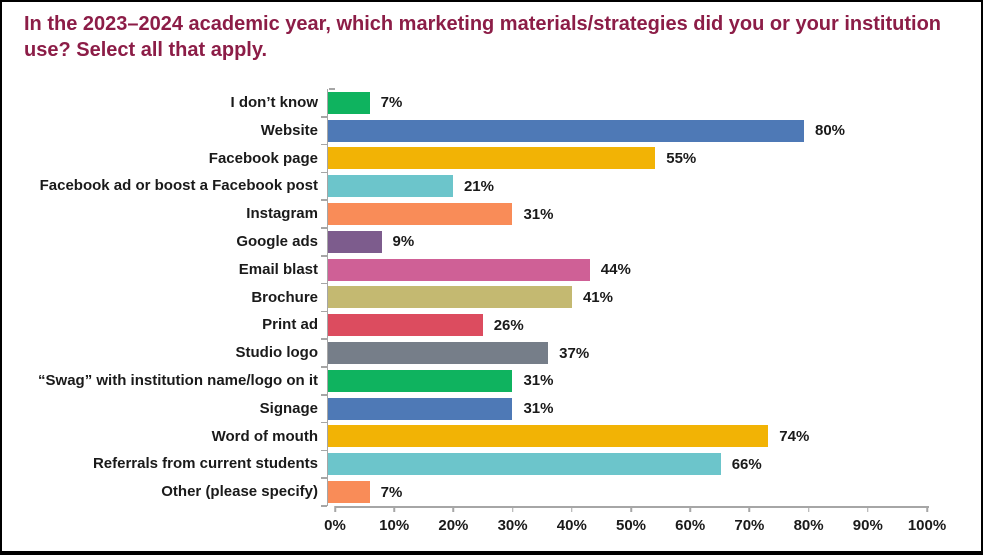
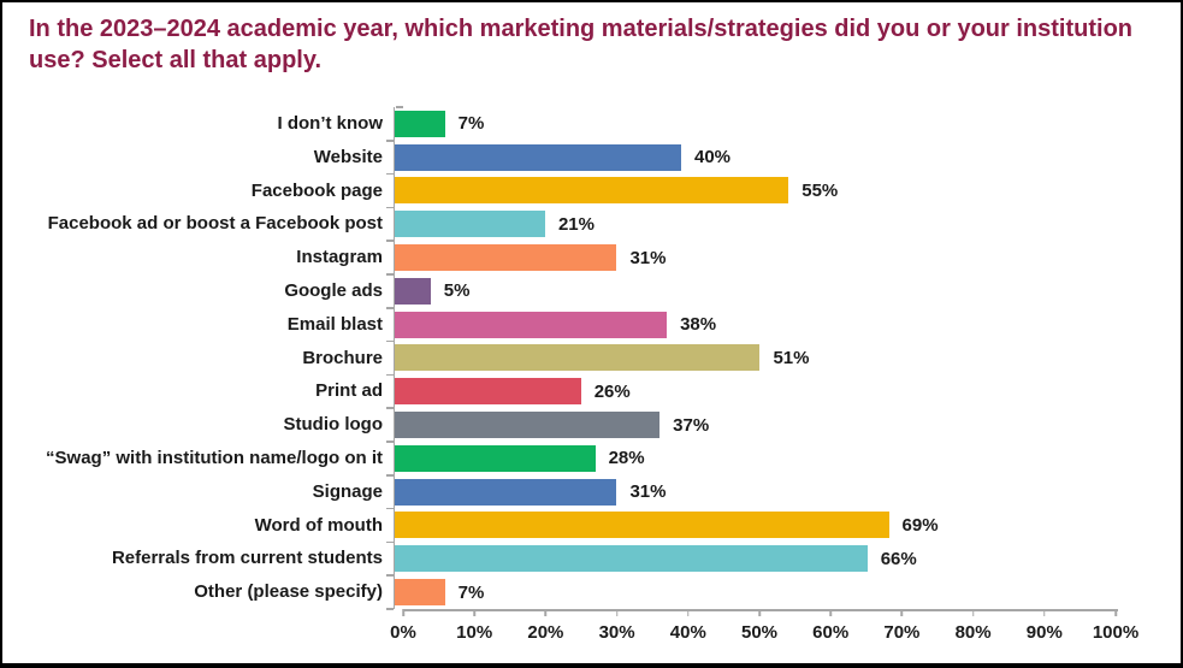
Website: 80% -> 40%
Google ads: 9% -> 5%
Email blast: 44% -> 38%
Brochure: 41% -> 51%
“Swag” with institution name/logo on it: 31% -> 28%
Word of mouth: 74% -> 69%
